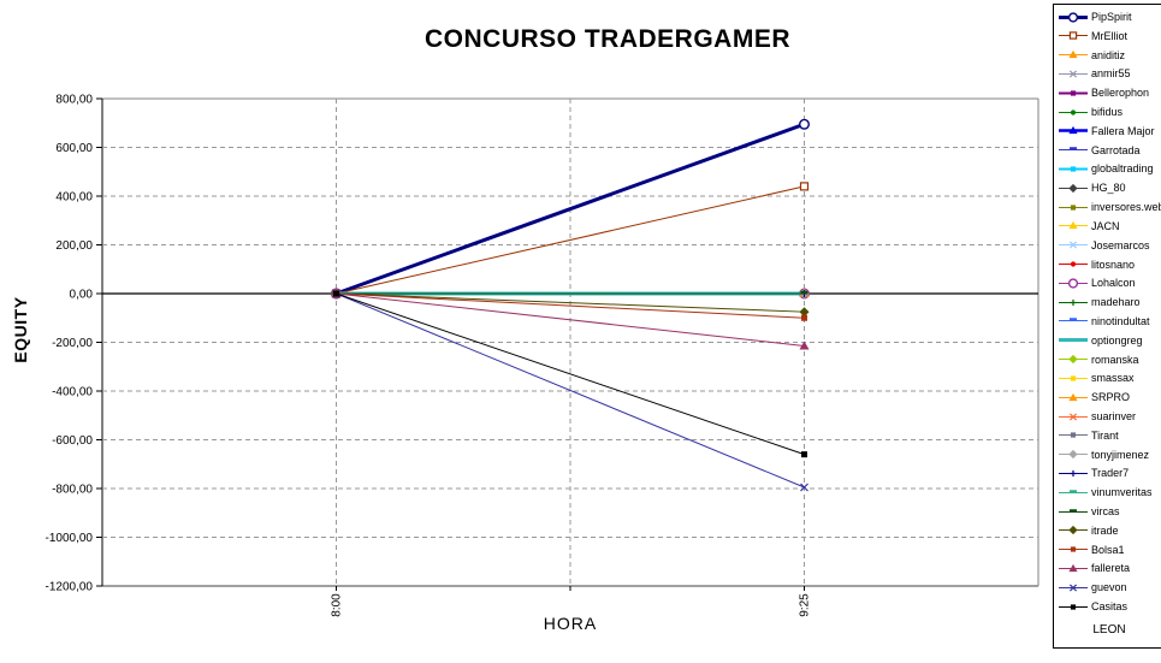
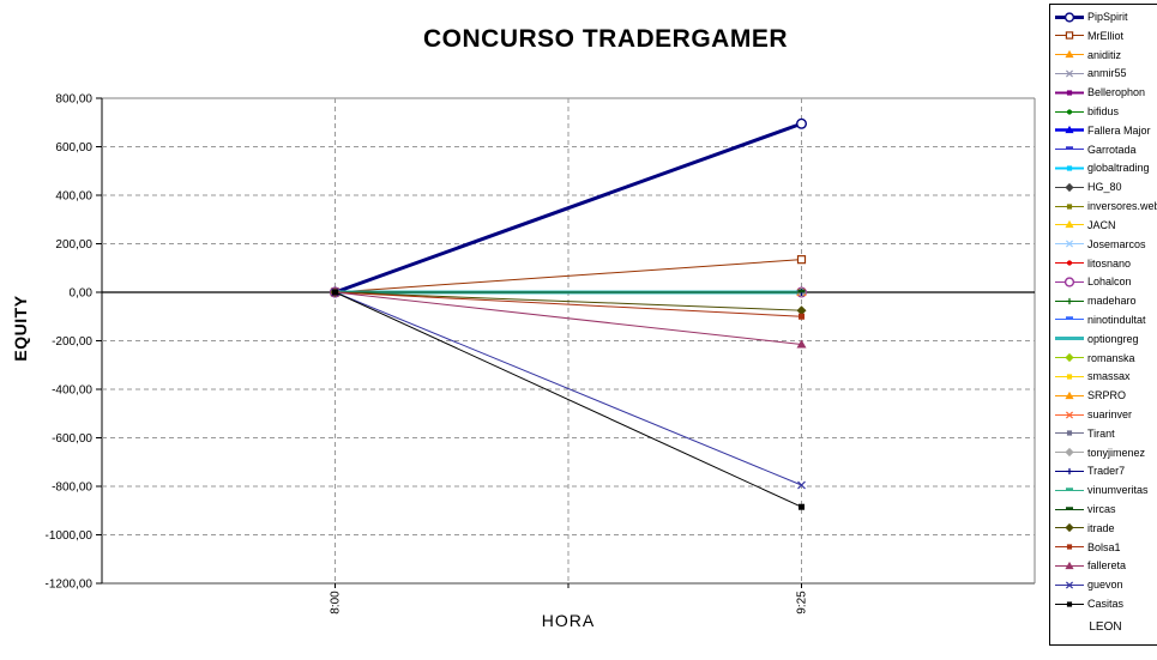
MrElliot/9:25: 440 -> 140
Casitas/9:25: -660 -> -880
